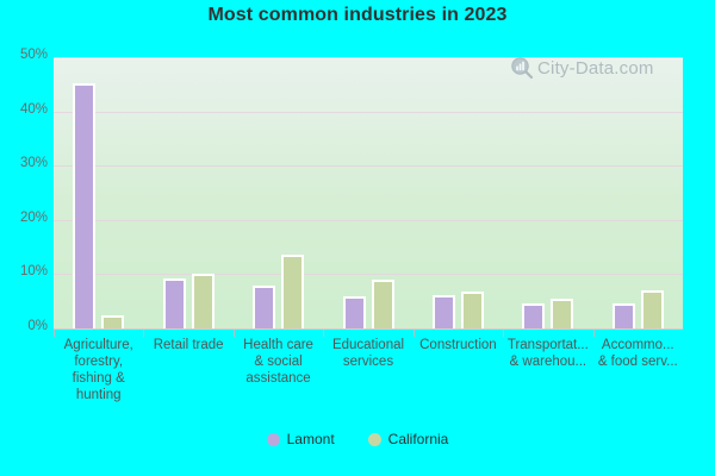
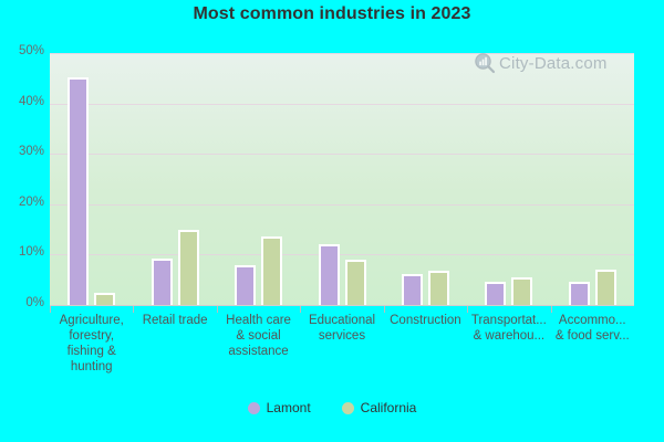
California/Retail trade: 10% -> 15%
Lamont/Educational services: 6% -> 12%
